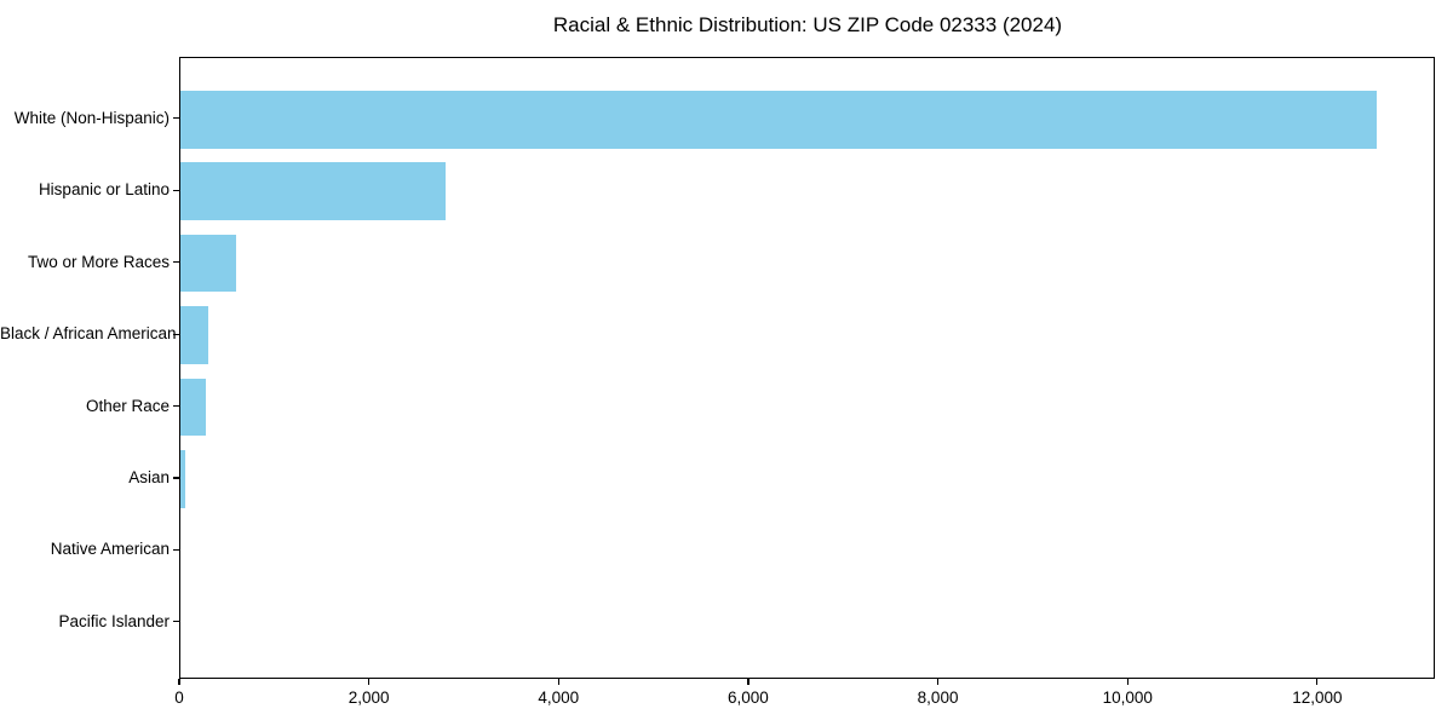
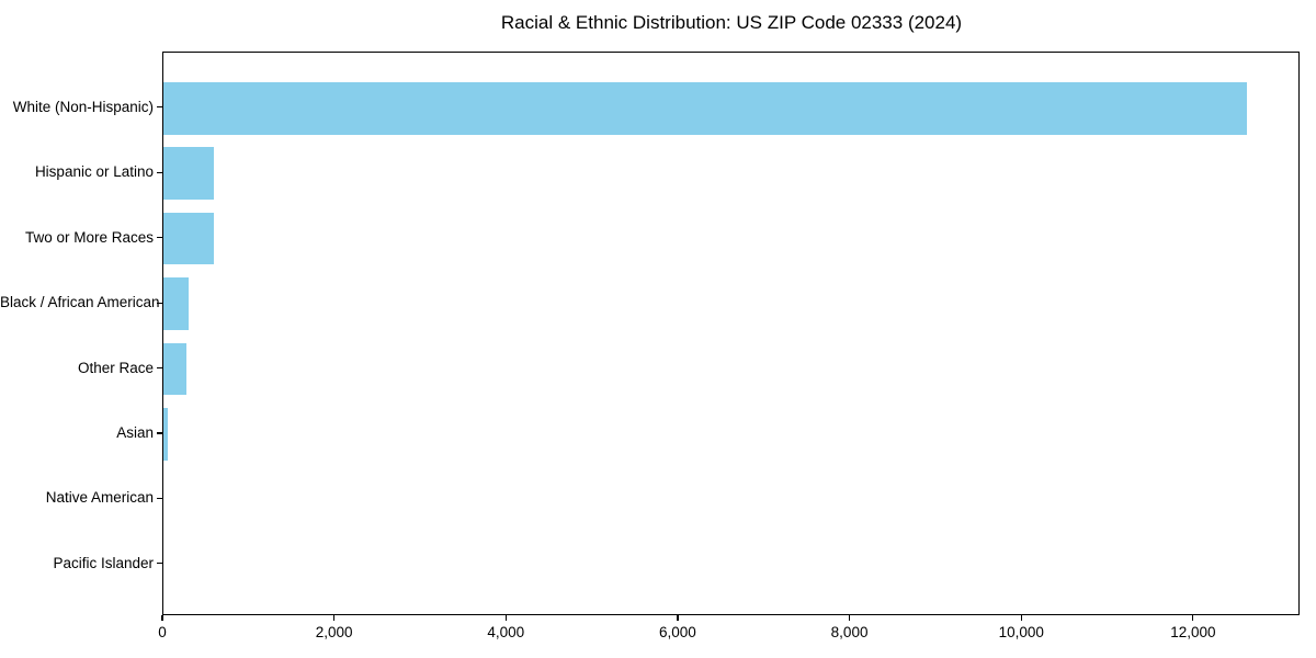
Hispanic or Latino: 2800 -> 600
